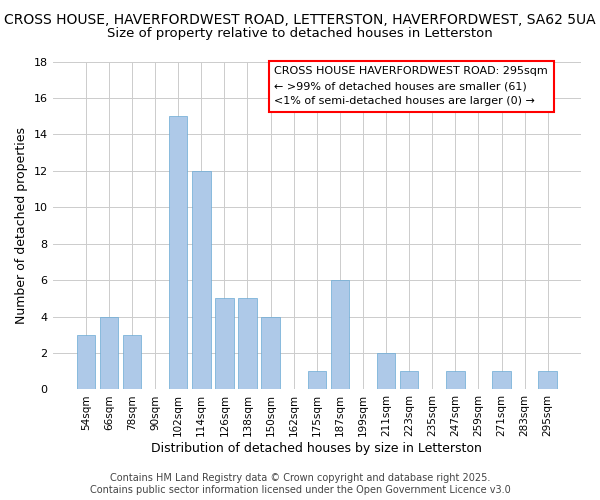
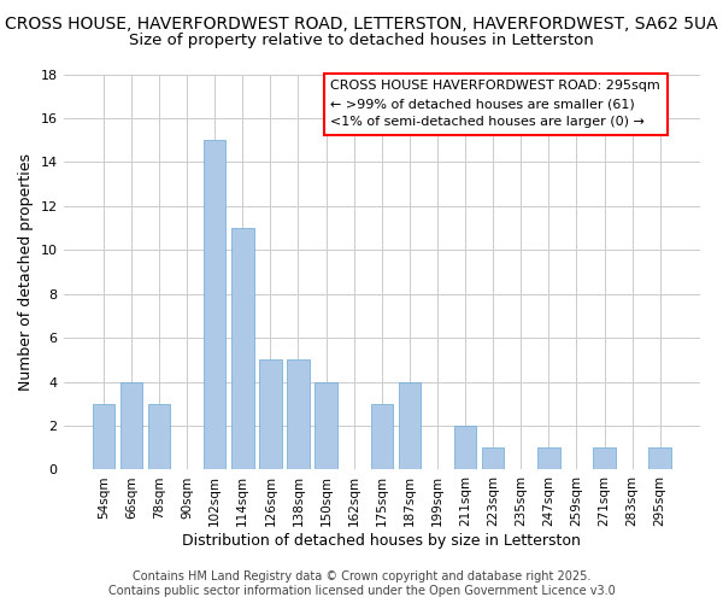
114sqm: 12 -> 11
175sqm: 1 -> 3
187sqm: 6 -> 4
